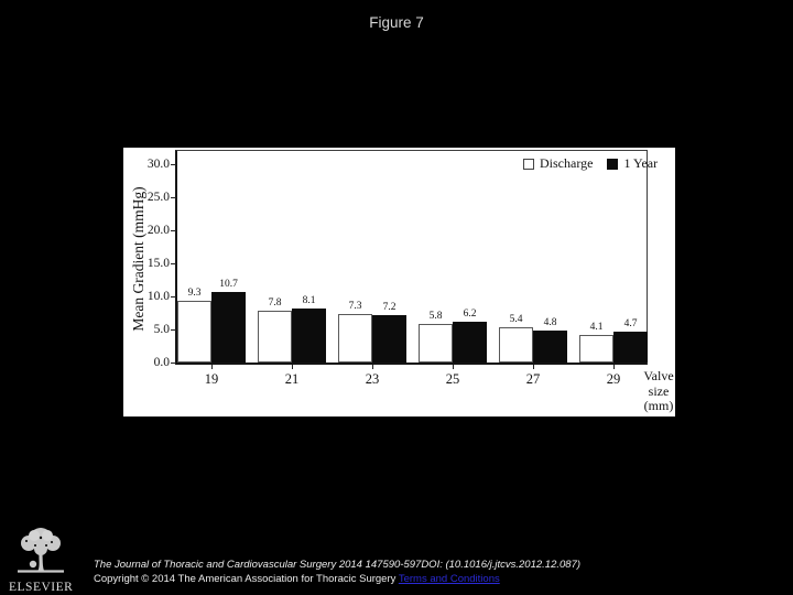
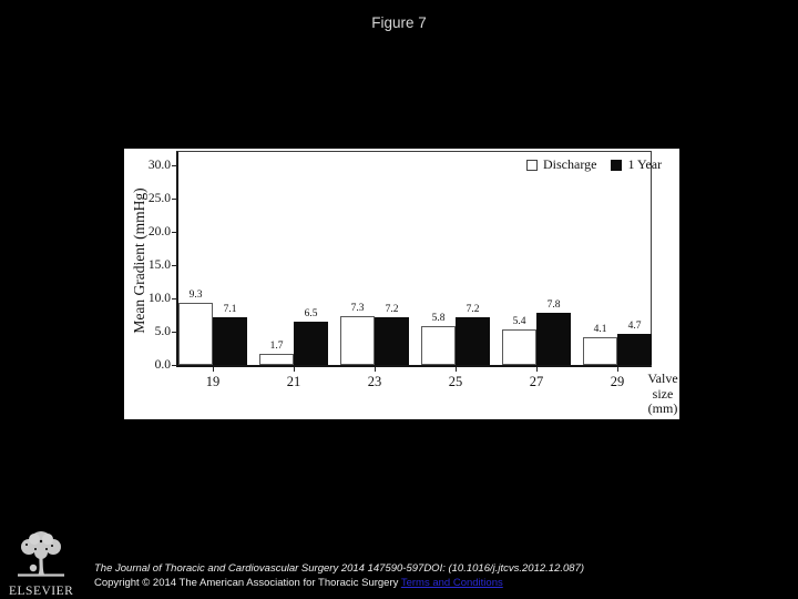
1 Year/19: 10.7 -> 7.1
Discharge/21: 7.8 -> 1.7
1 Year/21: 8.1 -> 6.5
1 Year/25: 6.2 -> 7.2
1 Year/27: 4.8 -> 7.8
